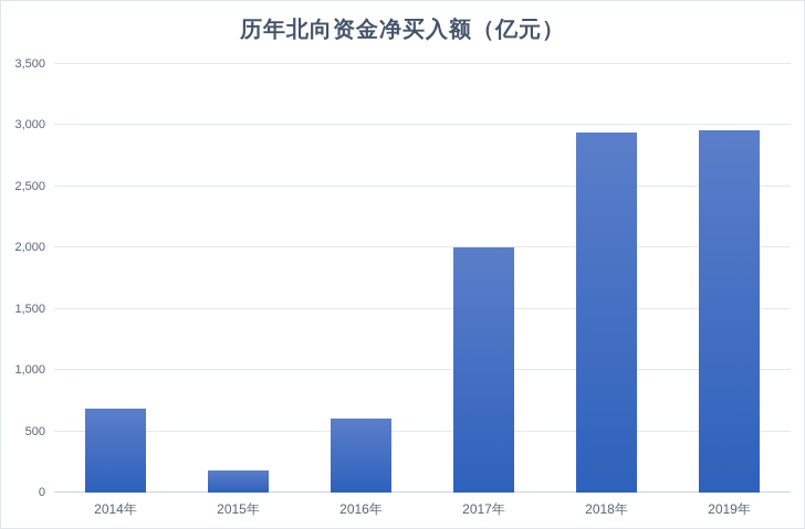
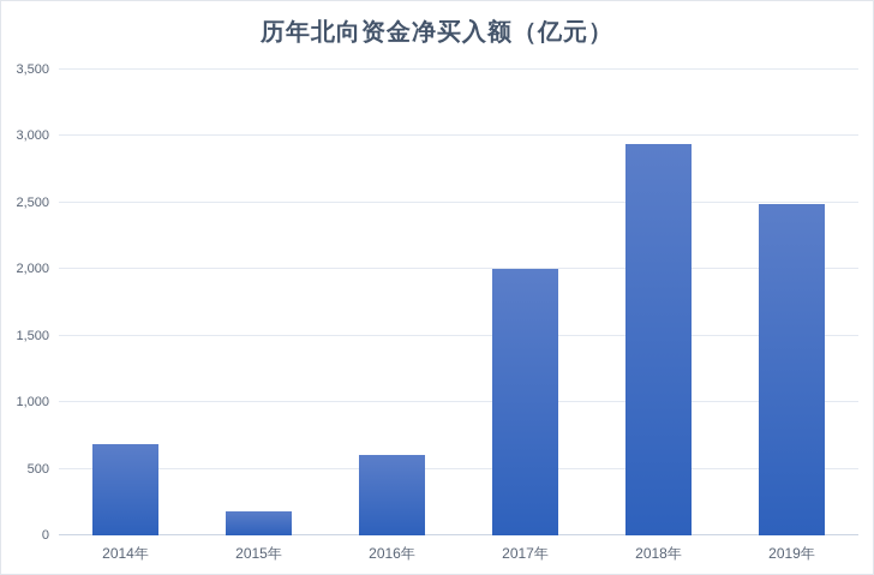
2019年: 2960 -> 2490
